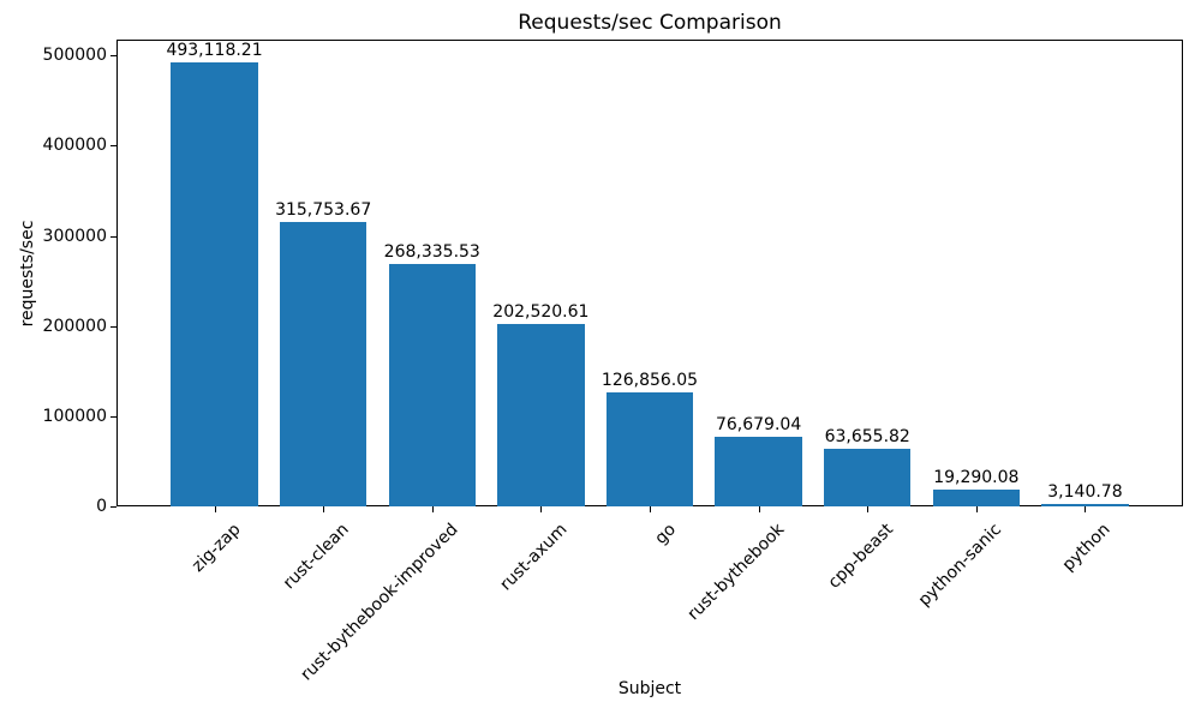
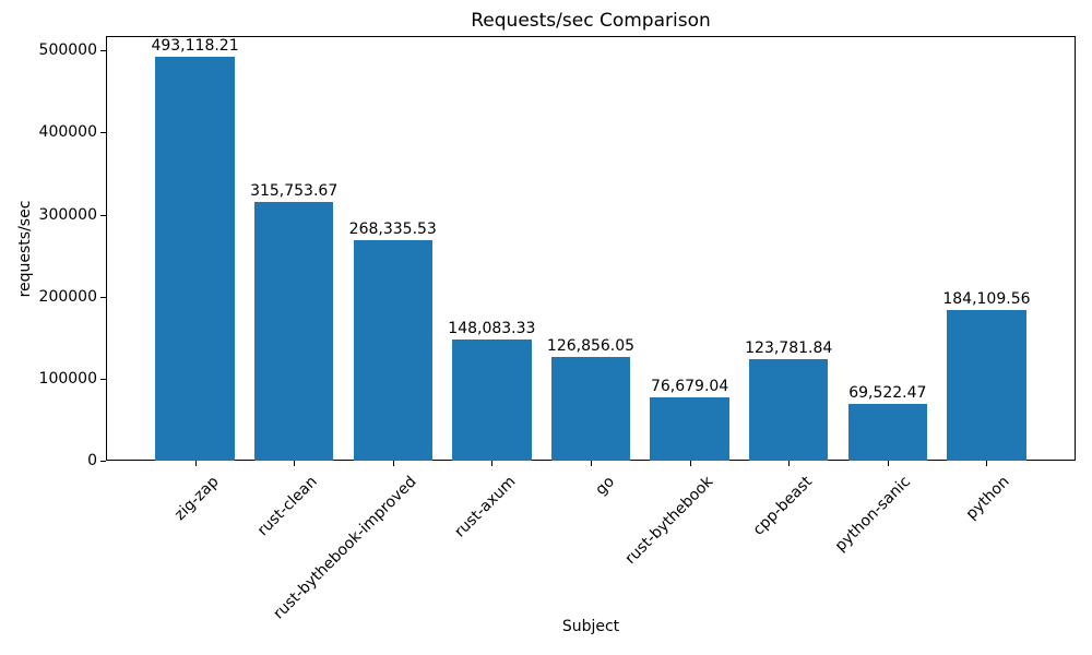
rust-axum: 202,520.61 -> 148,083.33
cpp-beast: 63,655.82 -> 123,781.84
python-sanic: 19,290.08 -> 69,522.47
python: 3,140.78 -> 184,109.56
